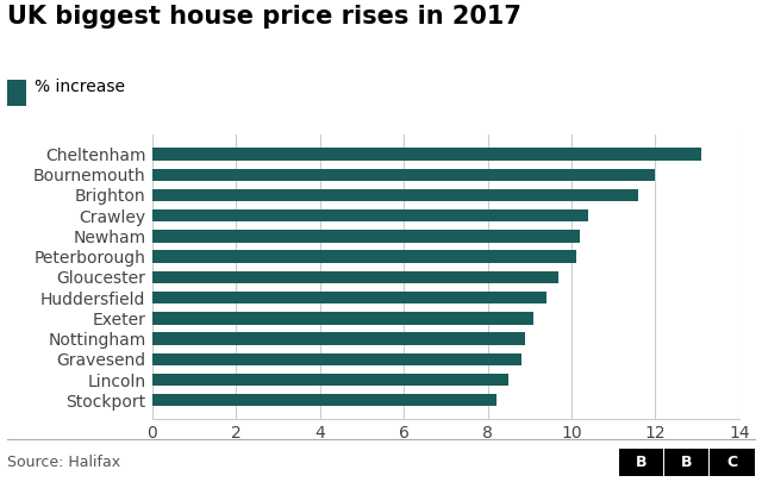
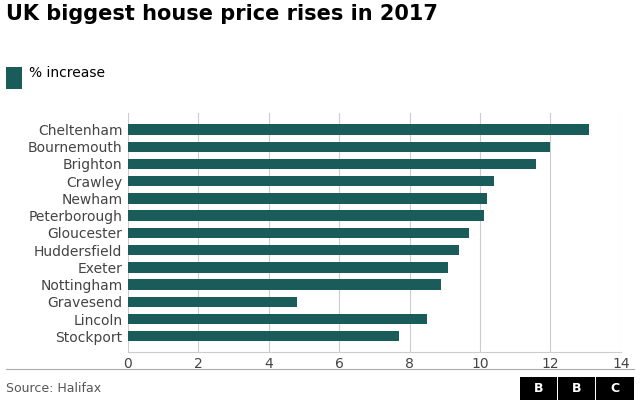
Gravesend: 8.8 -> 4.8
Stockport: 8.2 -> 7.7
